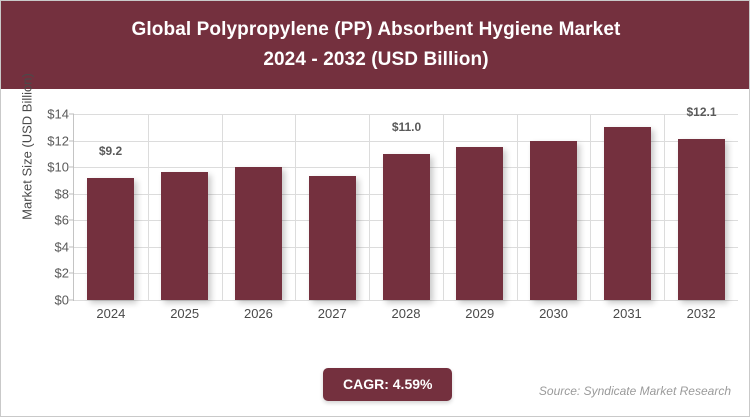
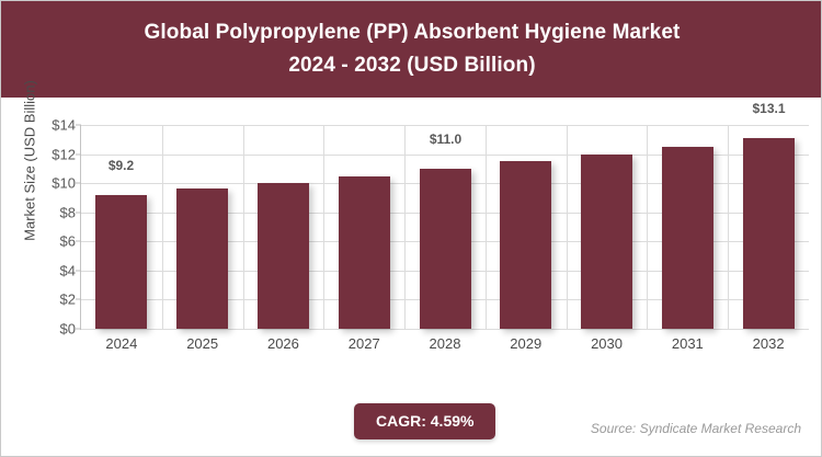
2027: $9.3 -> $10.5
2031: $13.0 -> $12.5
2032: $12.1 -> $13.1
